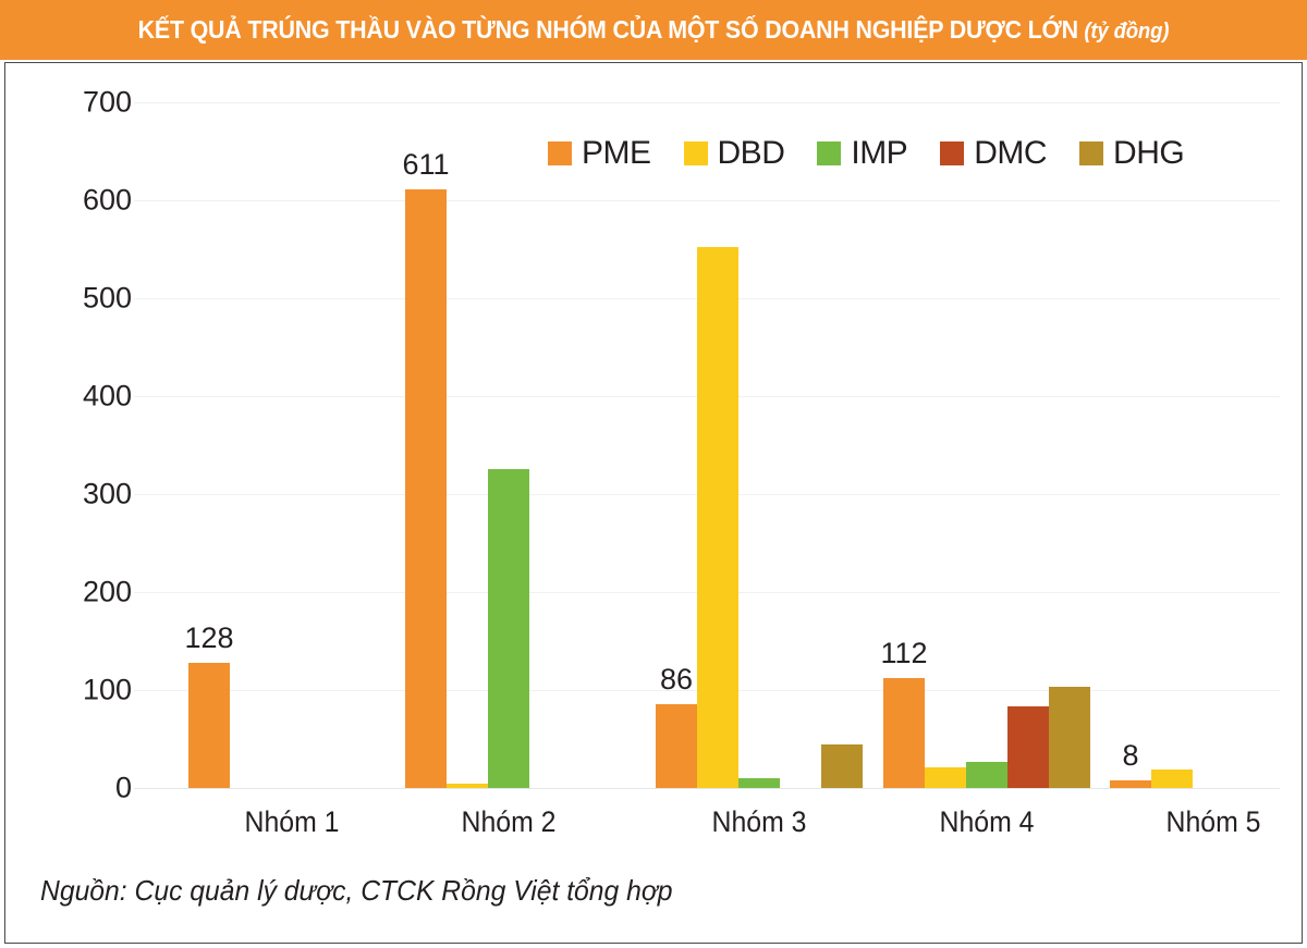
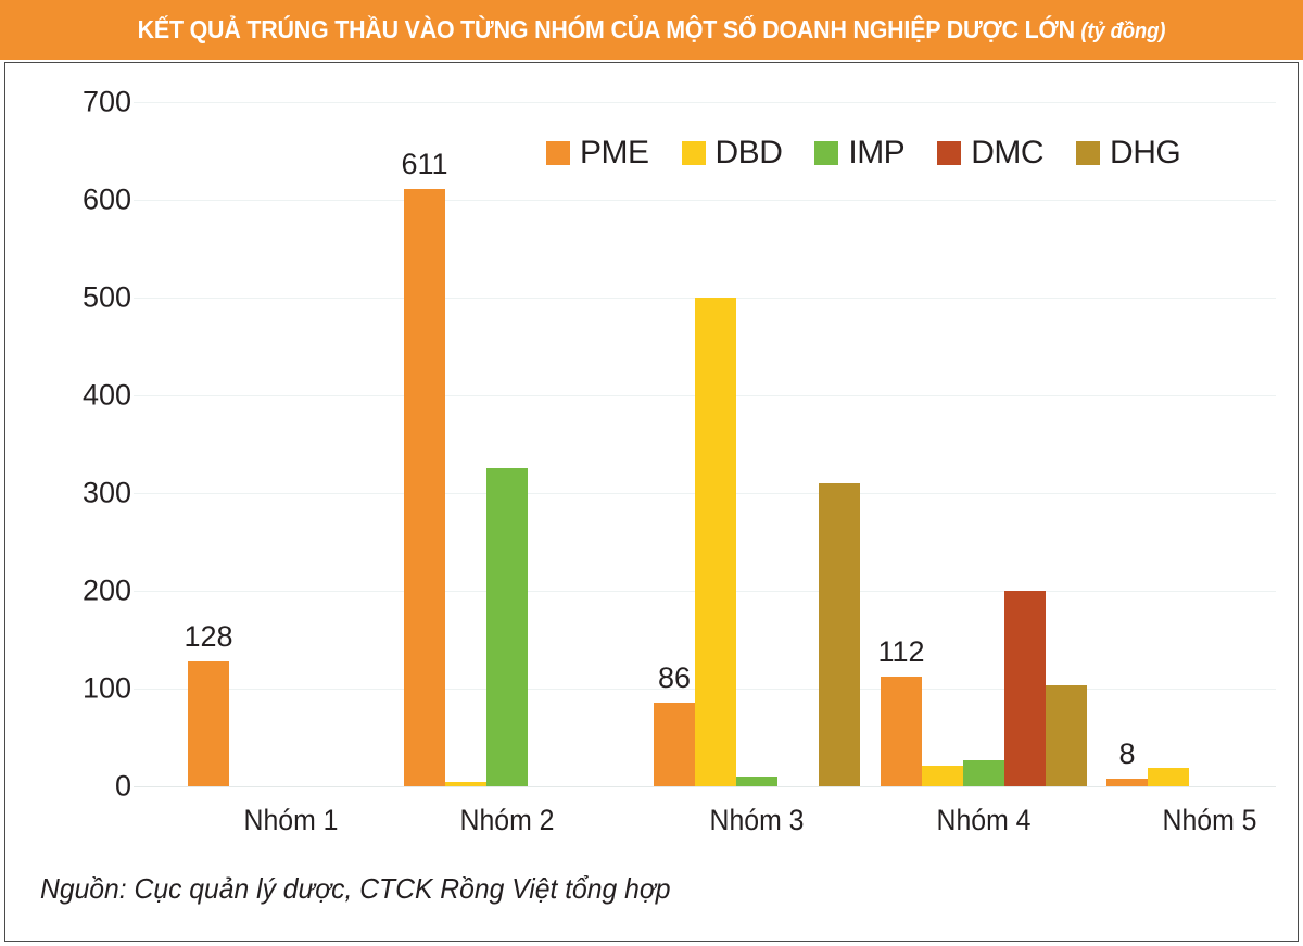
DBD/Nhóm 3: 550 -> 500
DHG/Nhóm 3: 40 -> 310
DMC/Nhóm 4: 80 -> 200
